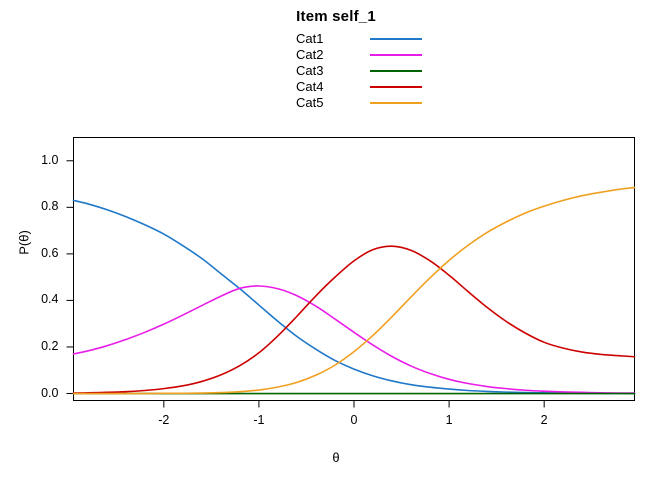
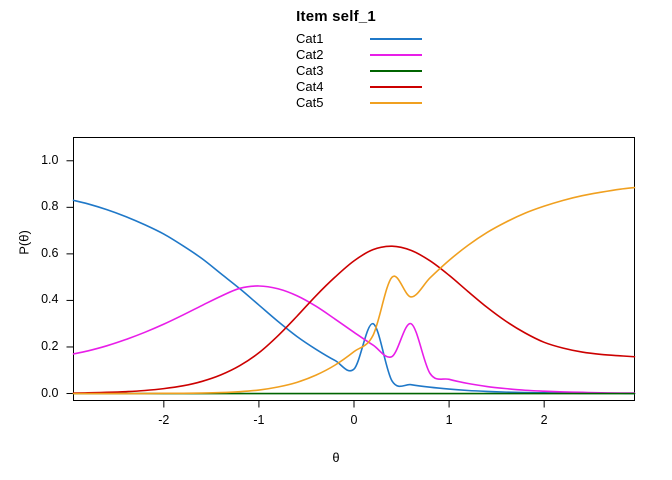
Cat1/0.2: 0.1 -> 0.3
Cat5/0.4: 0.3 -> 0.5
Cat2/0.6: 0.1 -> 0.3
